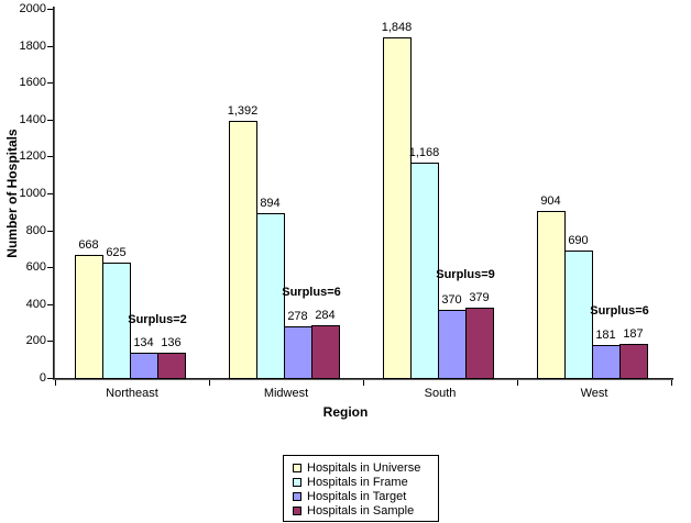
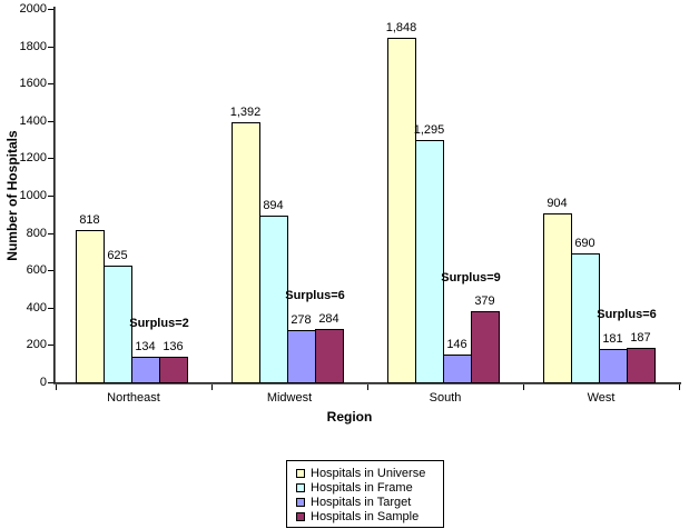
Hospitals in Universe/Northeast: 668 -> 818
Hospitals in Frame/South: 1,168 -> 1,295
Hospitals in Target/South: 370 -> 146
